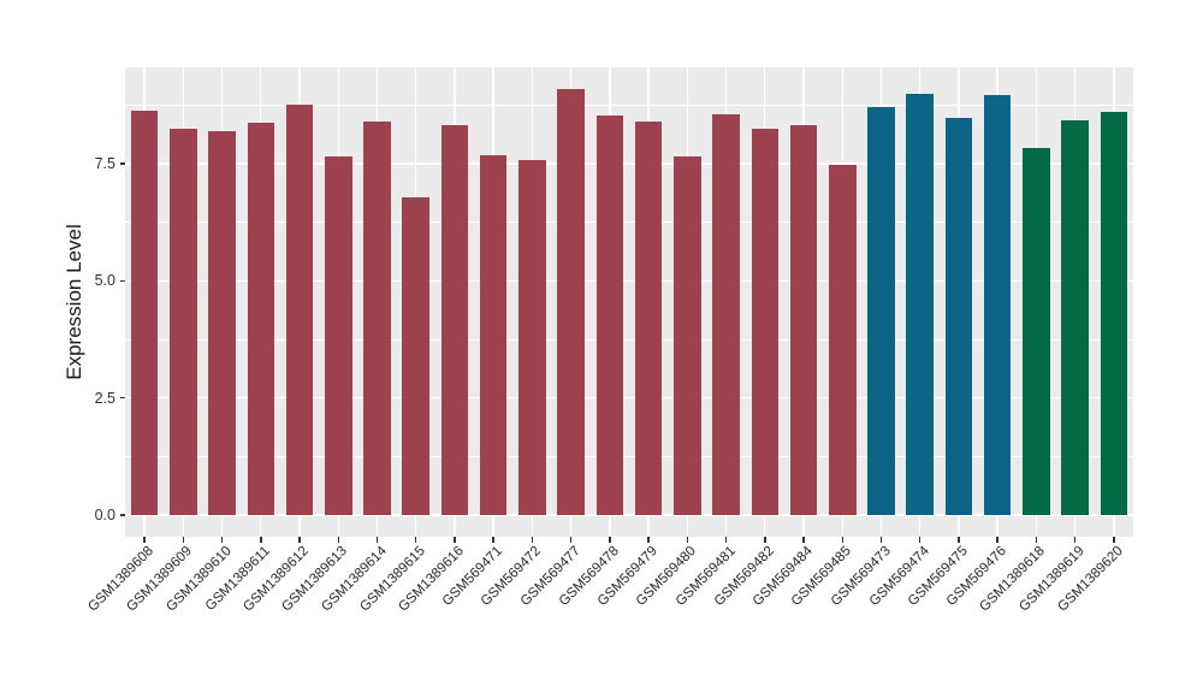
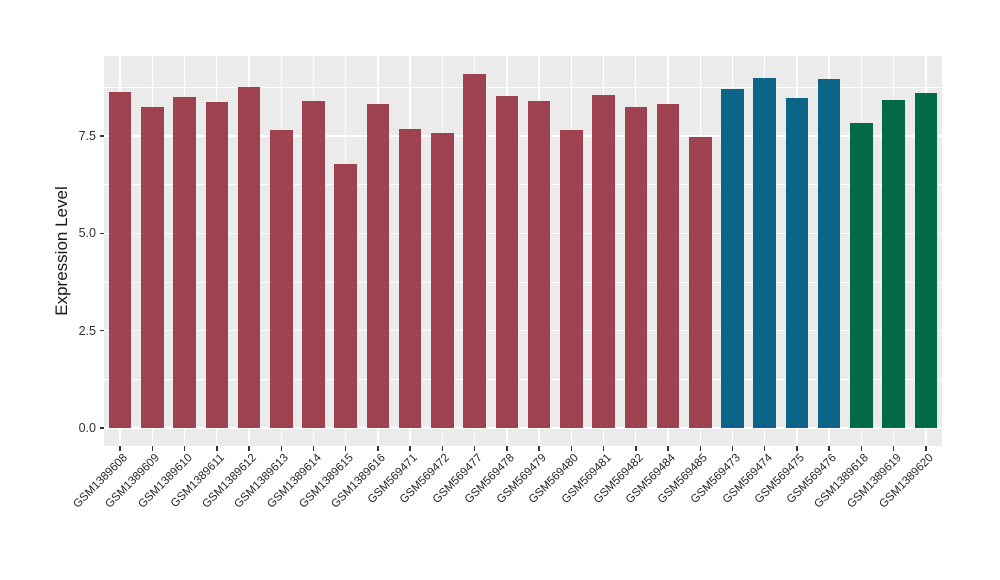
GSM1389610: 8.2 -> 8.5
